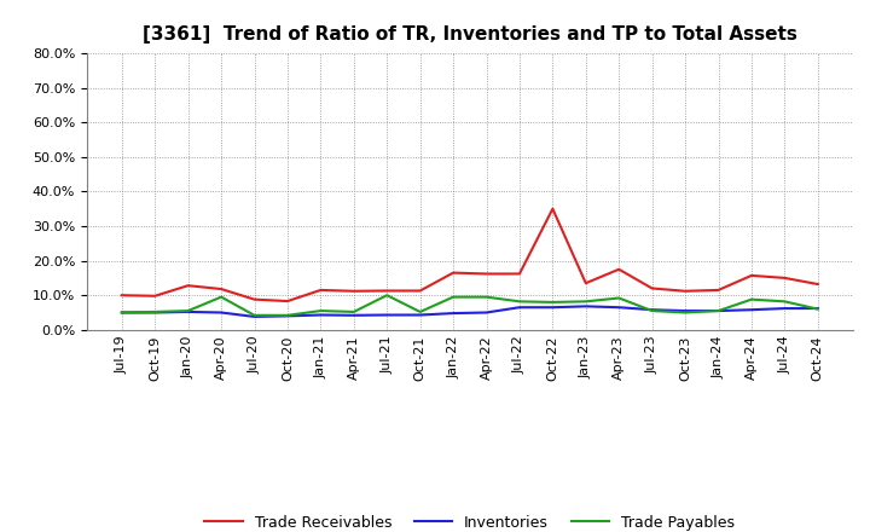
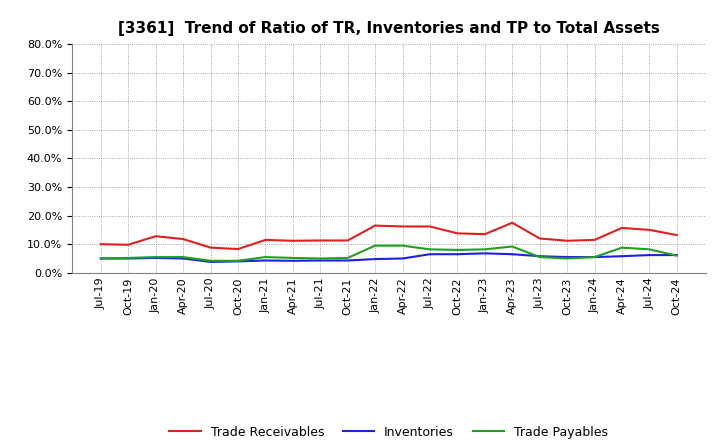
Trade Payables/Apr-20: 9.5% -> 5.5%
Trade Payables/Jul-21: 10.0% -> 5.0%
Trade Receivables/Oct-22: 35.0% -> 13.8%
